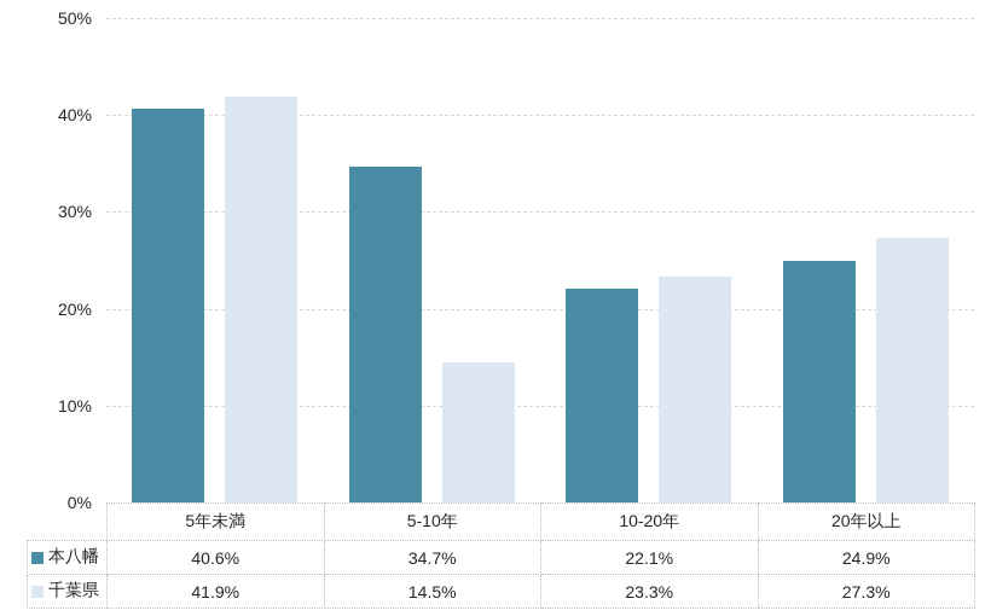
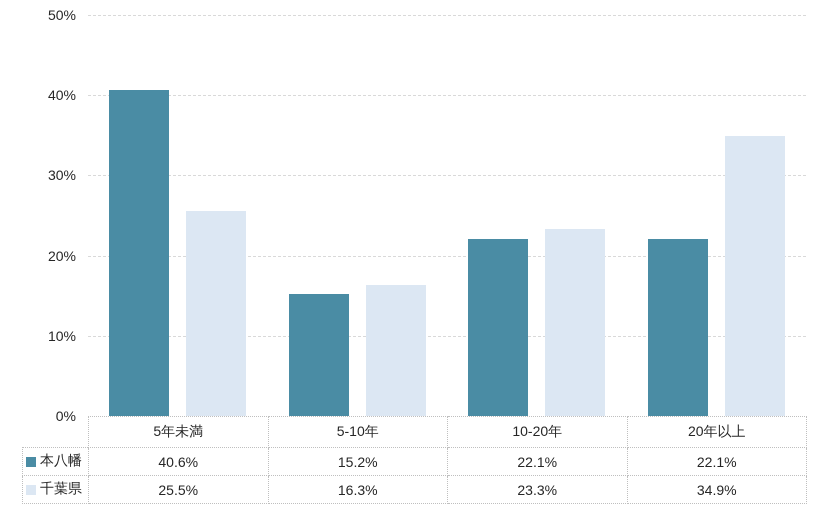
千葉県/5年未満: 41.9% -> 25.5%
本八幡/5-10年: 34.7% -> 15.2%
千葉県/5-10年: 14.5% -> 16.3%
本八幡/20年以上: 24.9% -> 22.1%
千葉県/20年以上: 27.3% -> 34.9%
